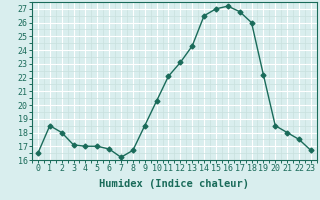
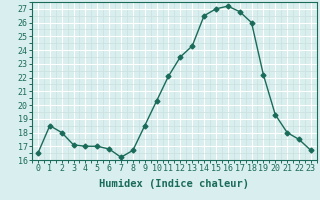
12: 23.1 -> 23.5
20: 18.5 -> 19.3
